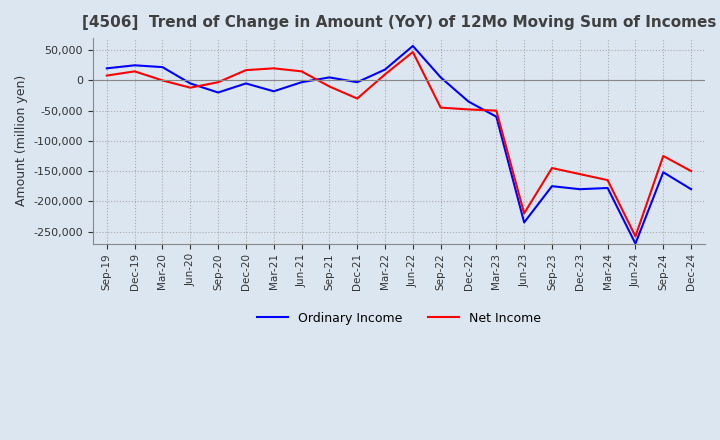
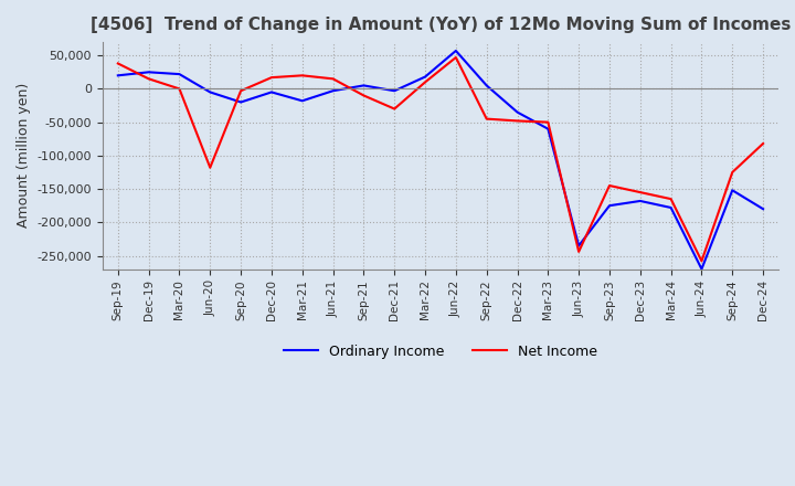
Net Income/Sep-19: 8,000 -> 38,000
Net Income/Jun-20: -12,000 -> -118,000
Net Income/Jun-23: -220,000 -> -244,000
Ordinary Income/Dec-23: -180,000 -> -168,000
Net Income/Dec-24: -150,000 -> -82,000
